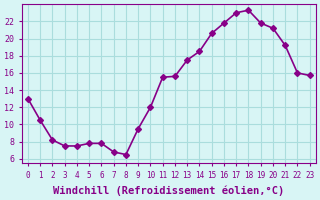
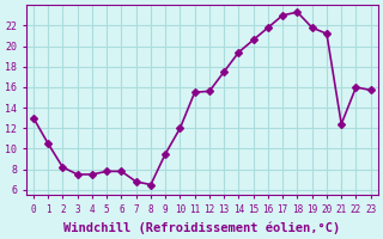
14: 18.5 -> 19.4
21: 19.2 -> 12.4
